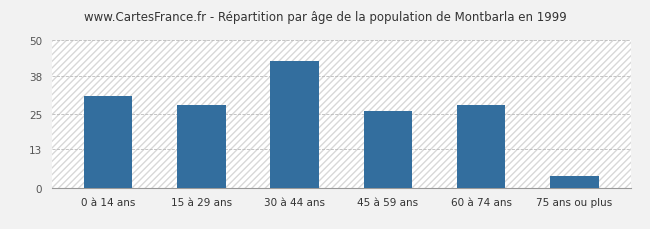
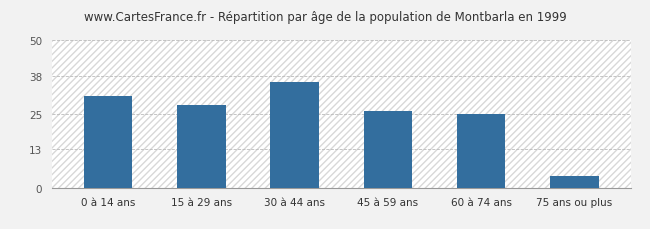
30 à 44 ans: 43 -> 36
60 à 74 ans: 28 -> 25
